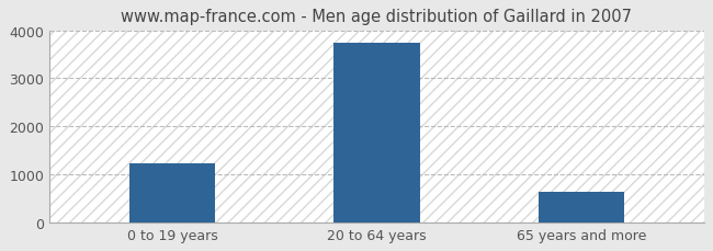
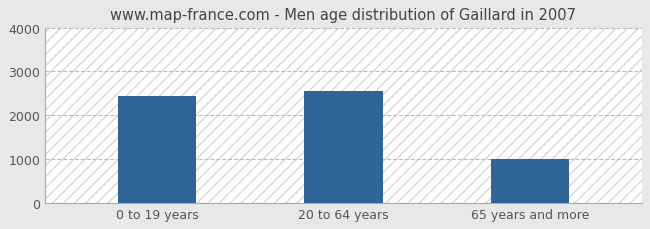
0 to 19 years: 1230 -> 2450
20 to 64 years: 3730 -> 2550
65 years and more: 620 -> 1000
